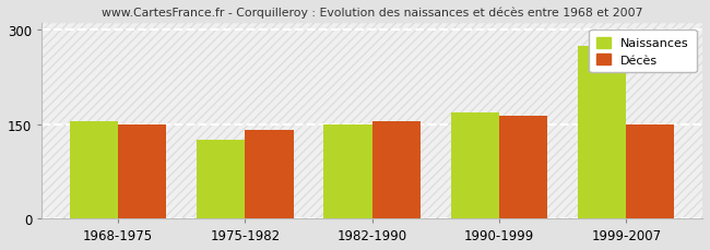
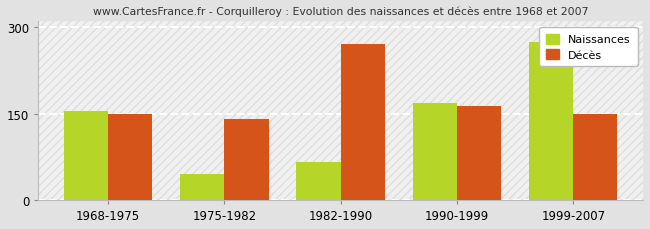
Naissances/1975-1982: 125 -> 46
Naissances/1982-1990: 150 -> 66
Décès/1982-1990: 155 -> 270
